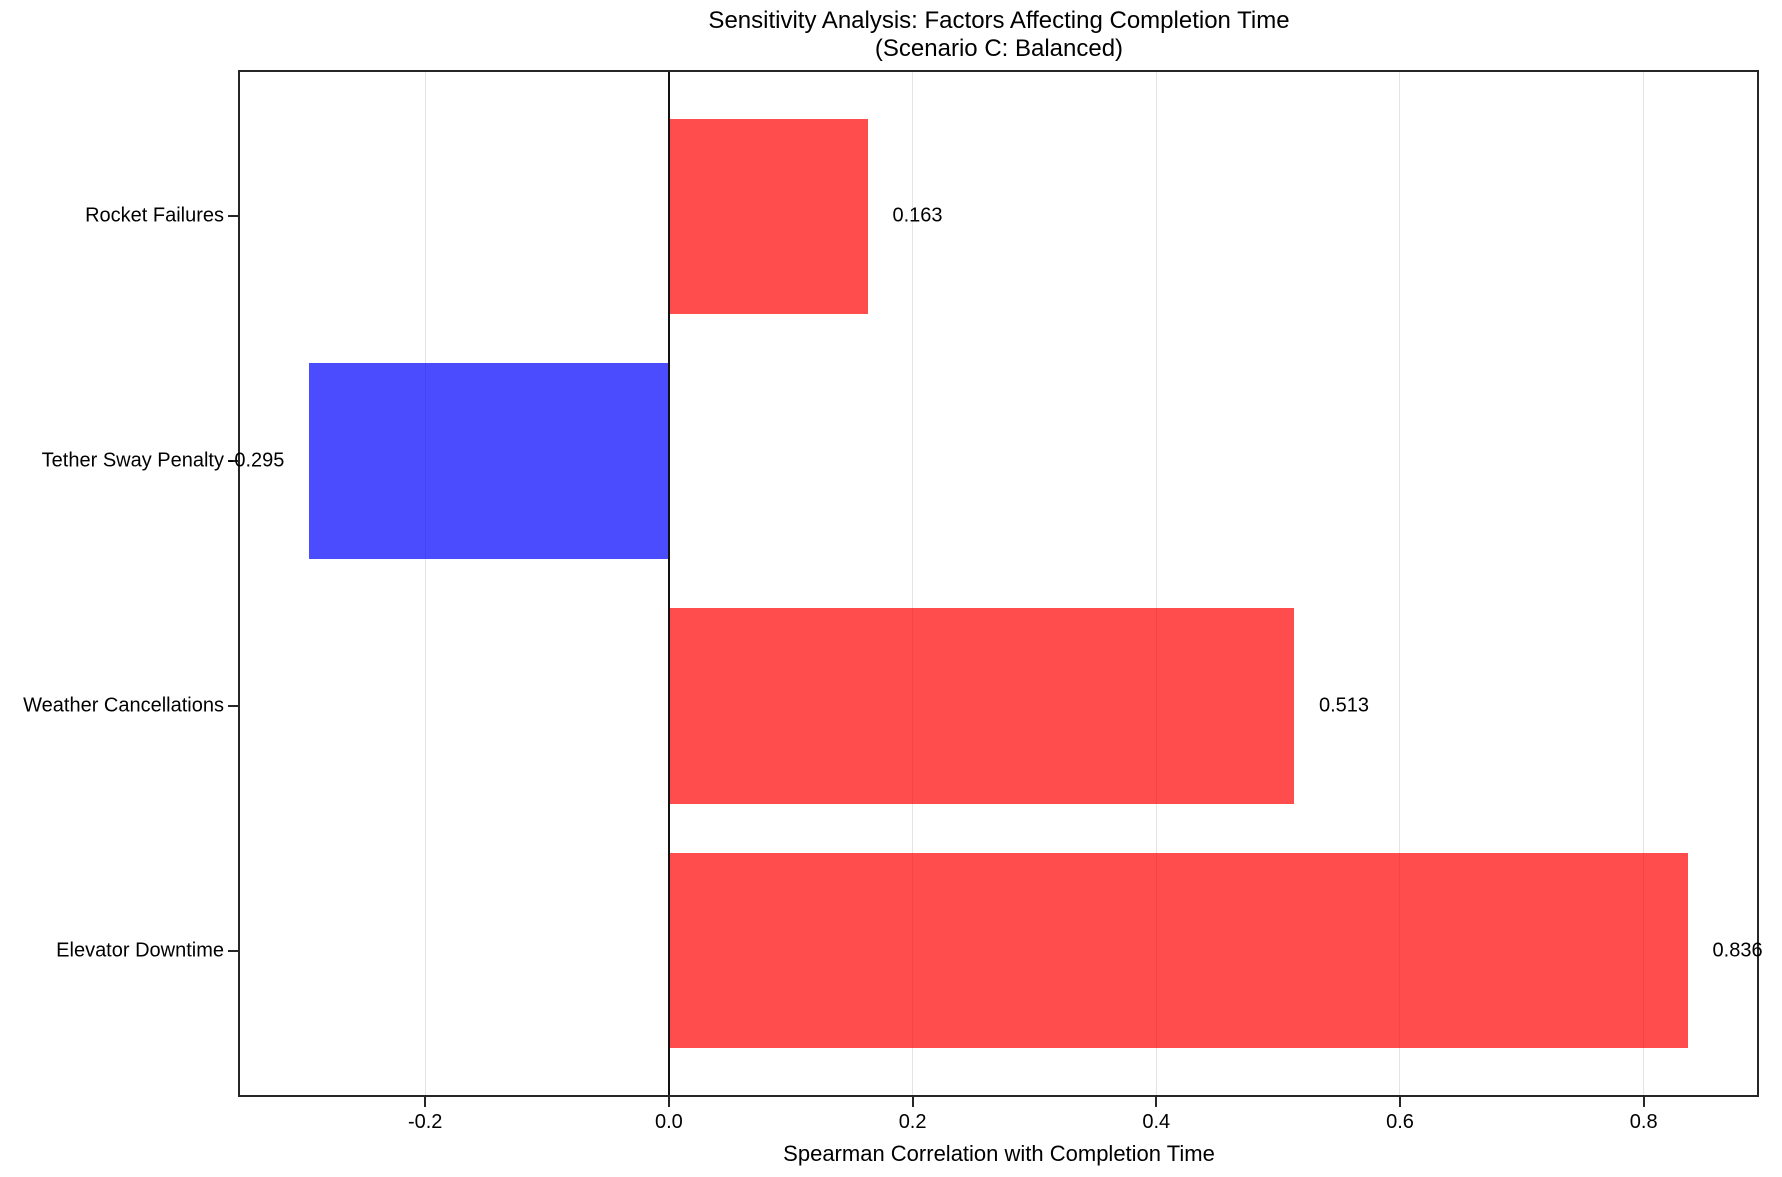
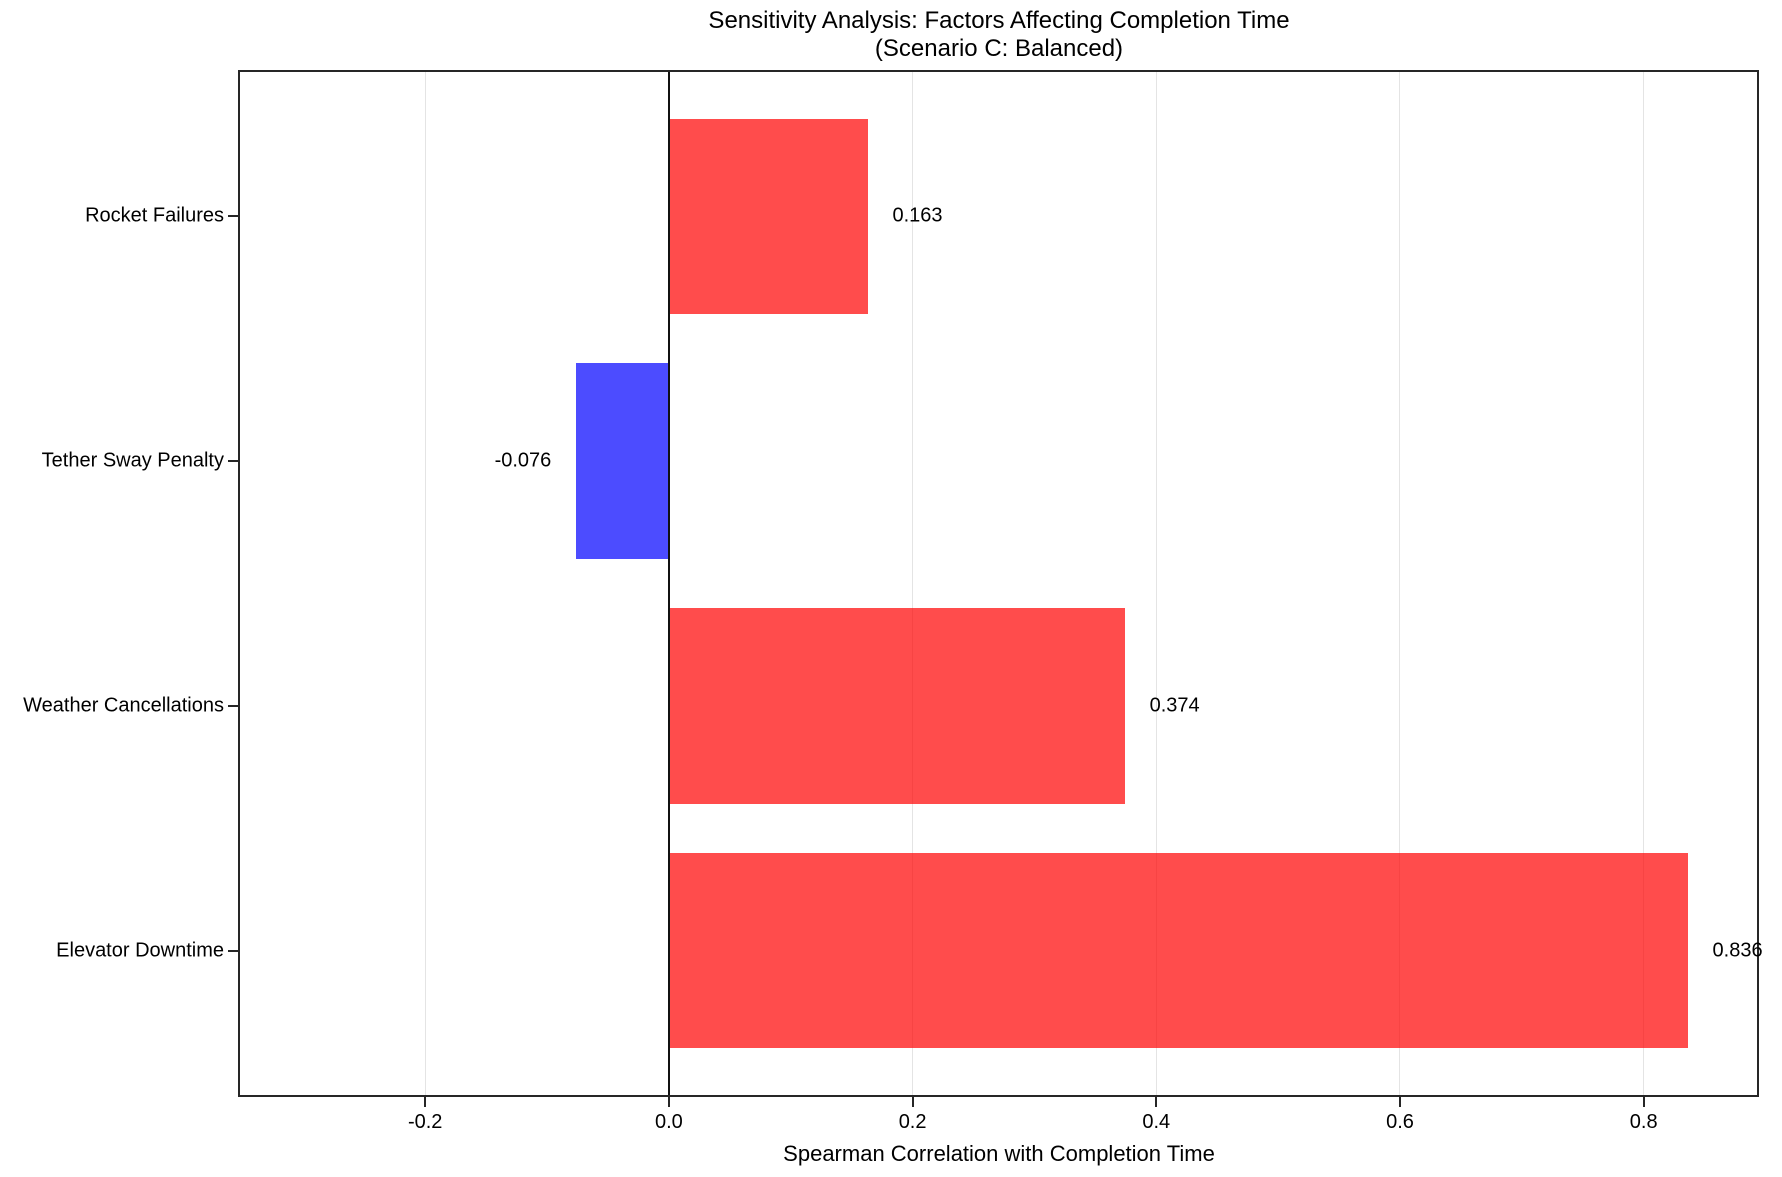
Tether Sway Penalty: -0.295 -> -0.076
Weather Cancellations: 0.513 -> 0.374
